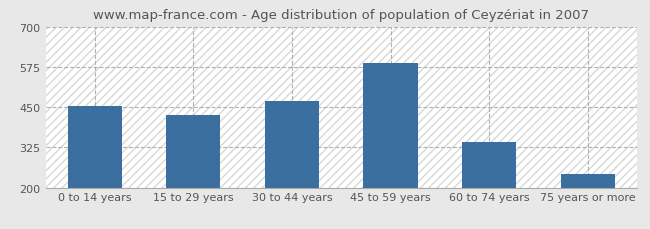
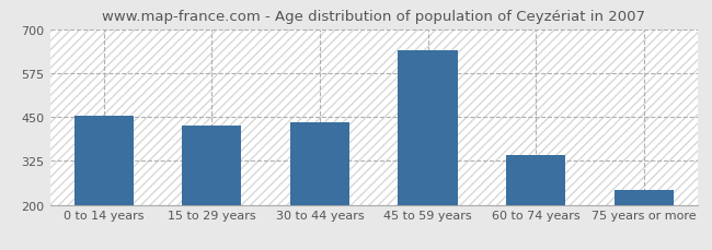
30 to 44 years: 468 -> 435
45 to 59 years: 586 -> 640
